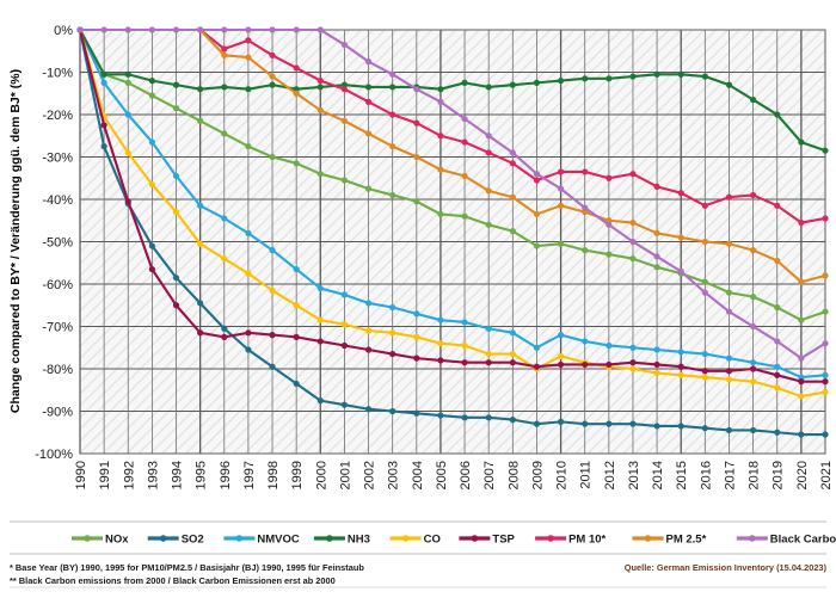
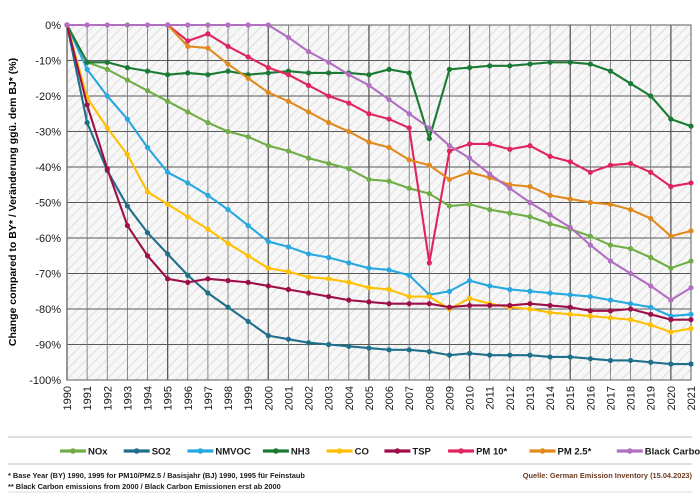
CO/1994: -43% -> -47%
NMVOC/2008: -72% -> -76%
NH3/2008: -13% -> -32%
PM 10*/2008: -32% -> -67%
